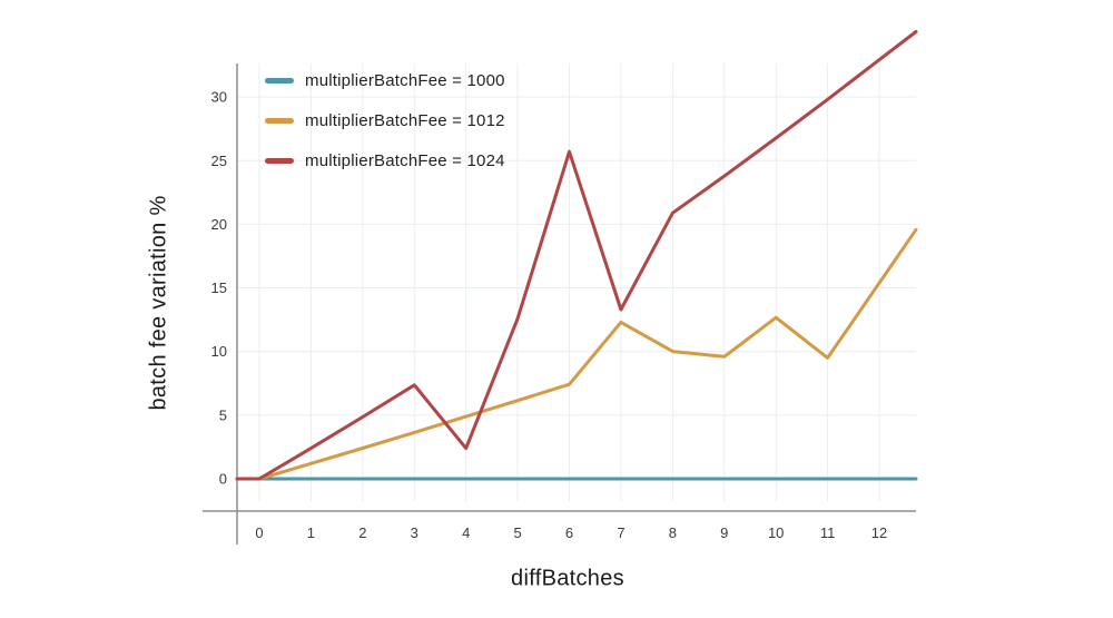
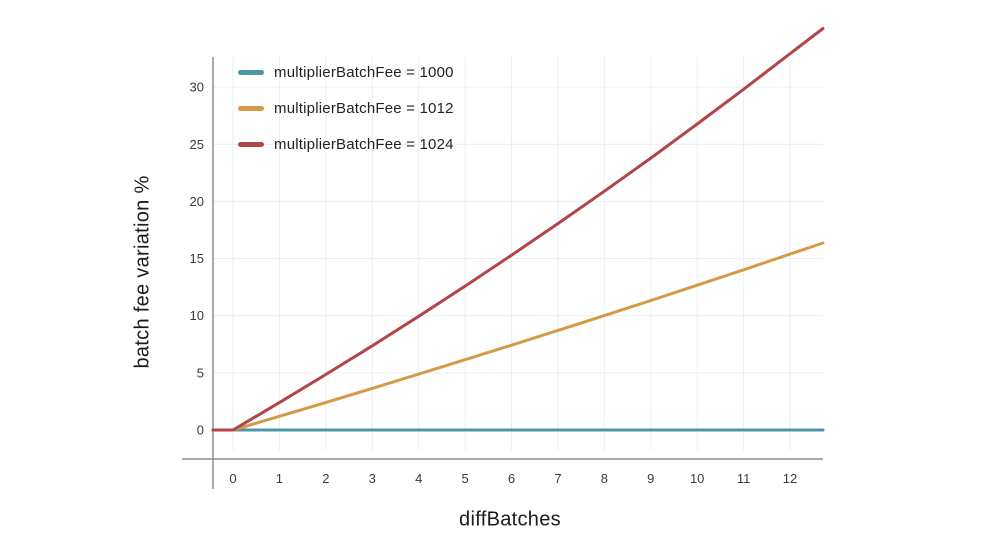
multiplierBatchFee = 1024/4: 2.4 -> 9.9
multiplierBatchFee = 1024/6: 25.7 -> 15.3
multiplierBatchFee = 1012/7: 12.3 -> 8.7
multiplierBatchFee = 1024/7: 13.3 -> 18.1
multiplierBatchFee = 1012/9: 9.6 -> 11.3
multiplierBatchFee = 1012/11: 9.5 -> 14.0
